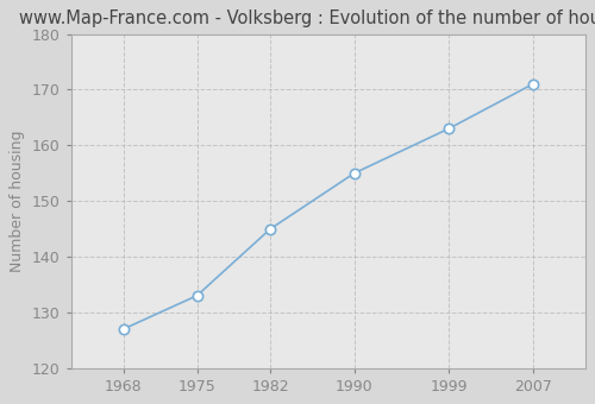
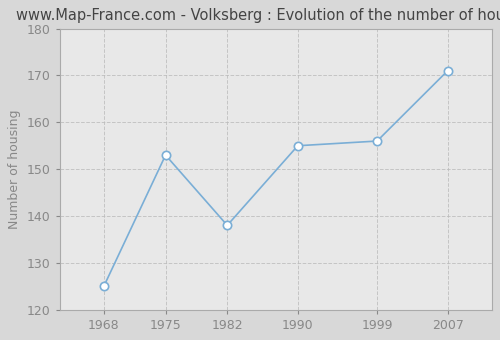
1968: 127 -> 125
1975: 133 -> 153
1982: 145 -> 138
1999: 163 -> 156
